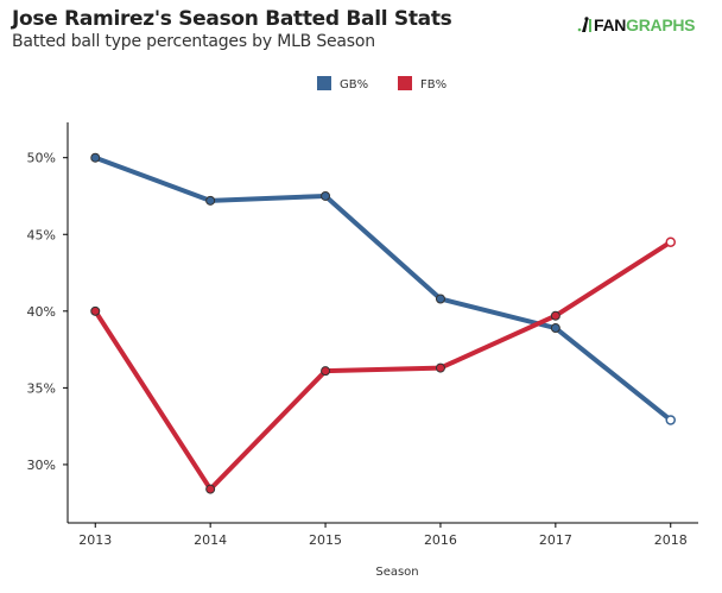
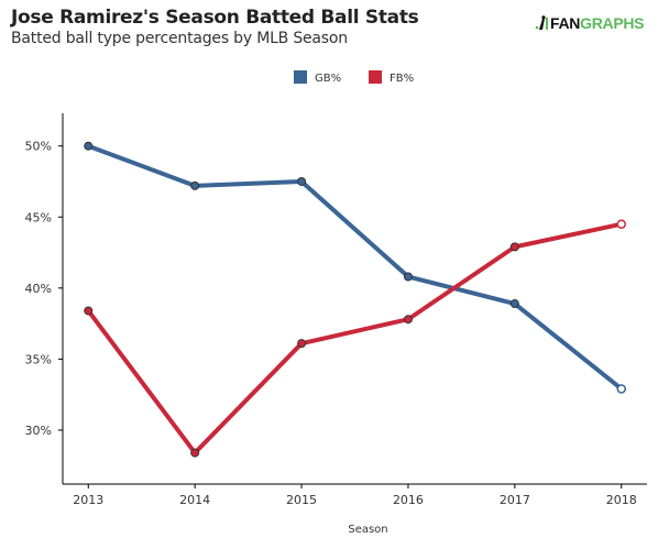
FB%/2013: 40.0% -> 38.4%
FB%/2016: 36.3% -> 37.8%
FB%/2017: 39.7% -> 42.9%
